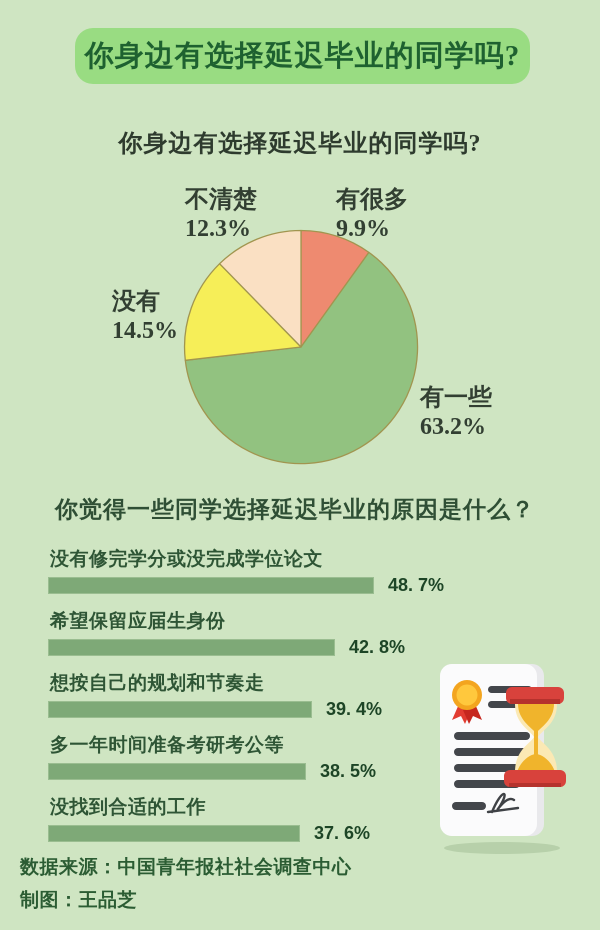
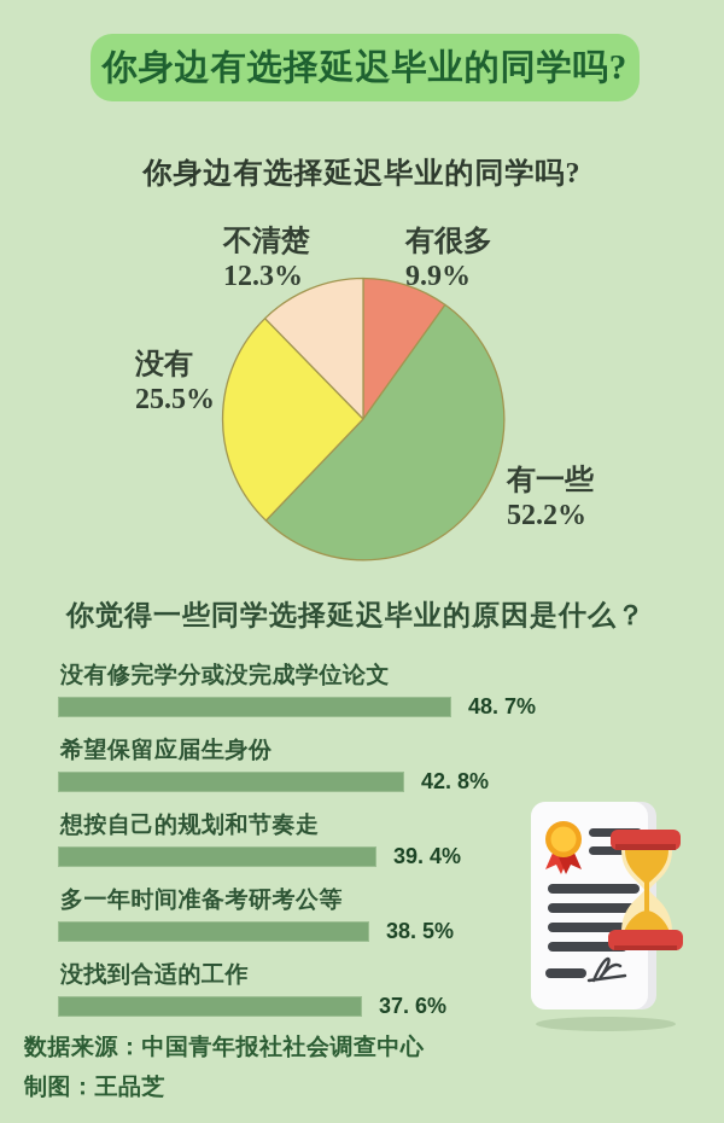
你身边有选择延迟毕业的同学吗?/有一些: 63.2% -> 52.2%
你身边有选择延迟毕业的同学吗?/没有: 14.5% -> 25.5%
